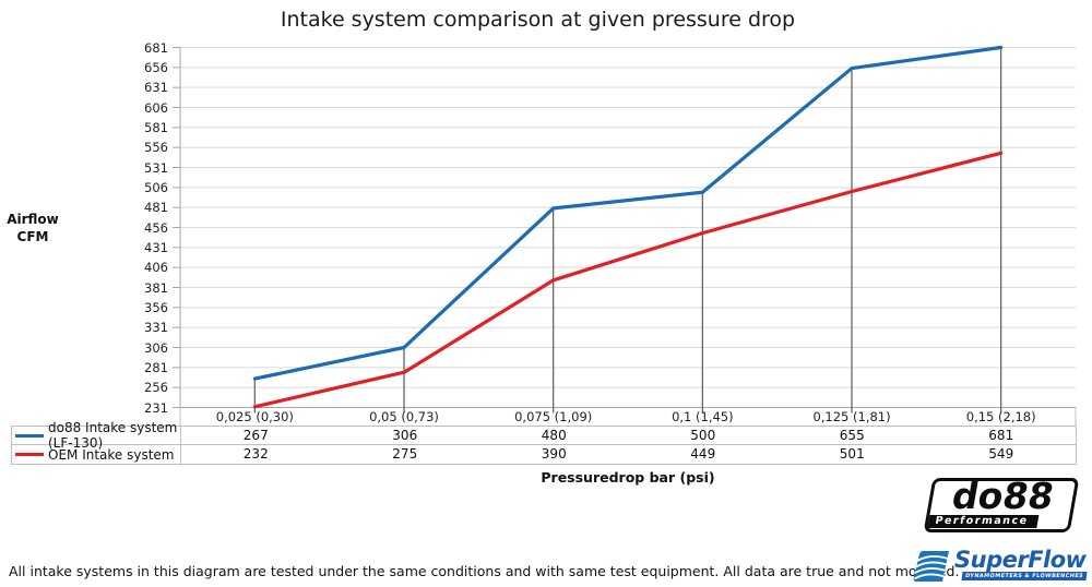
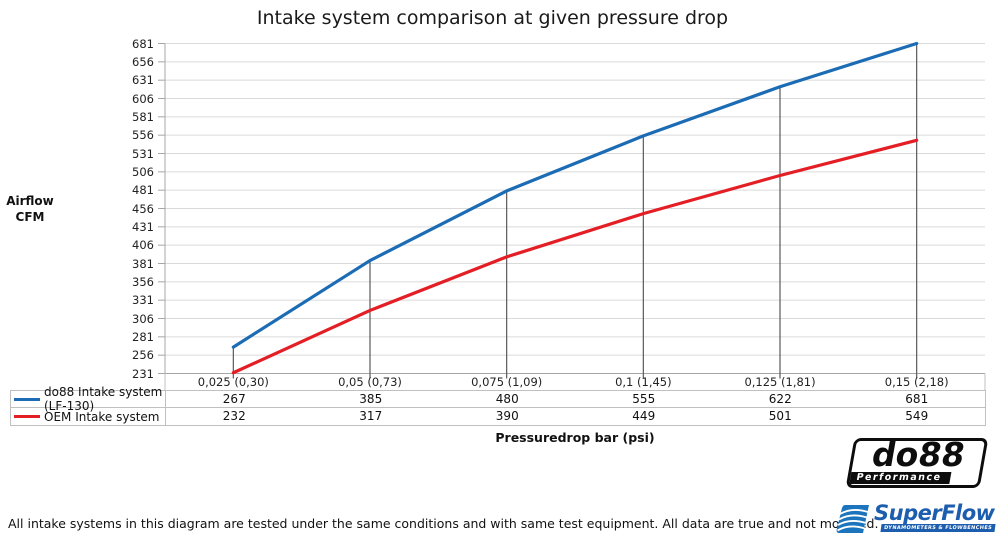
do88 Intake system (LF-130)/0,05 (0,73): 306 -> 385
OEM Intake system/0,05 (0,73): 275 -> 317
do88 Intake system (LF-130)/0,1 (1,45): 500 -> 555
do88 Intake system (LF-130)/0,125 (1,81): 655 -> 622
